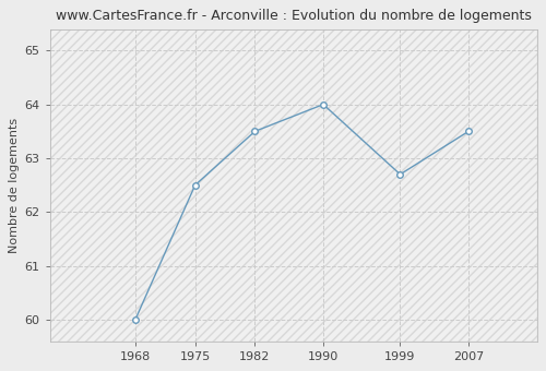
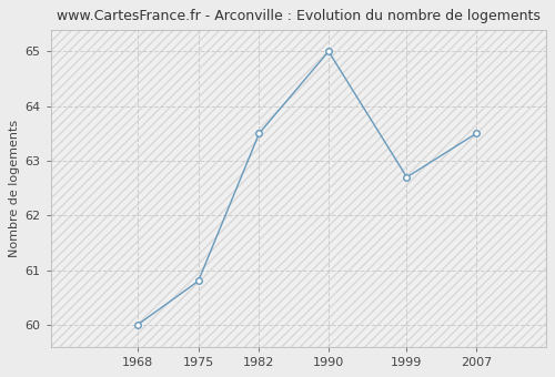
1975: 62.5 -> 60.8
1990: 64.0 -> 65.0
